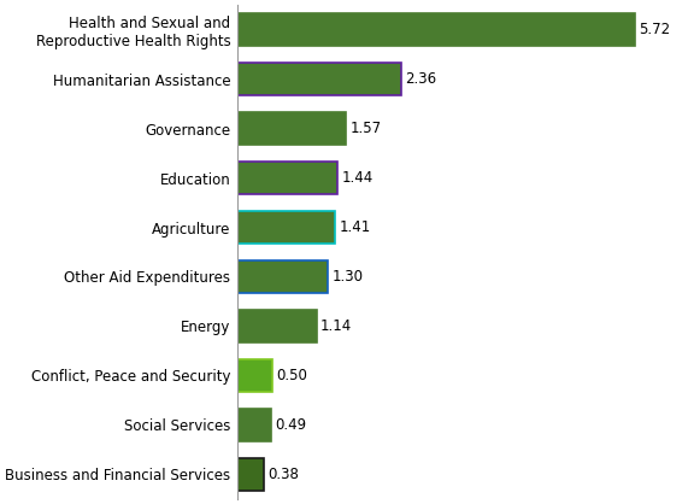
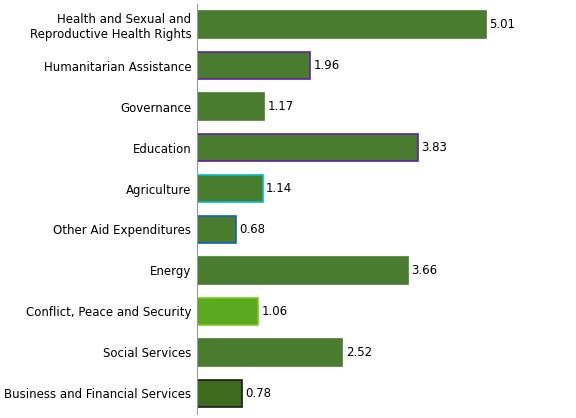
Health and Sexual and Reproductive Health Rights: 5.72 -> 5.01
Humanitarian Assistance: 2.36 -> 1.96
Governance: 1.57 -> 1.17
Education: 1.44 -> 3.83
Agriculture: 1.41 -> 1.14
Other Aid Expenditures: 1.30 -> 0.68
Energy: 1.14 -> 3.66
Conflict, Peace and Security: 0.50 -> 1.06
Social Services: 0.49 -> 2.52
Business and Financial Services: 0.38 -> 0.78
